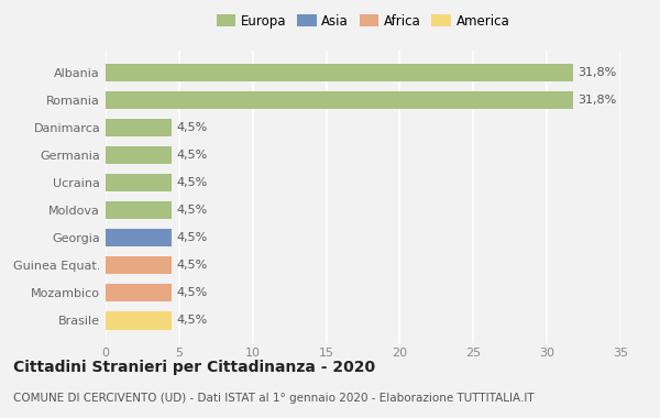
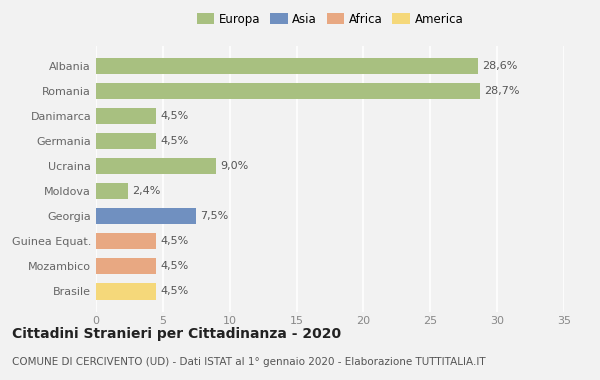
Albania: 31,8% -> 28,6%
Romania: 31,8% -> 28,7%
Ucraina: 4,5% -> 9,0%
Moldova: 4,5% -> 2,4%
Georgia: 4,5% -> 7,5%
